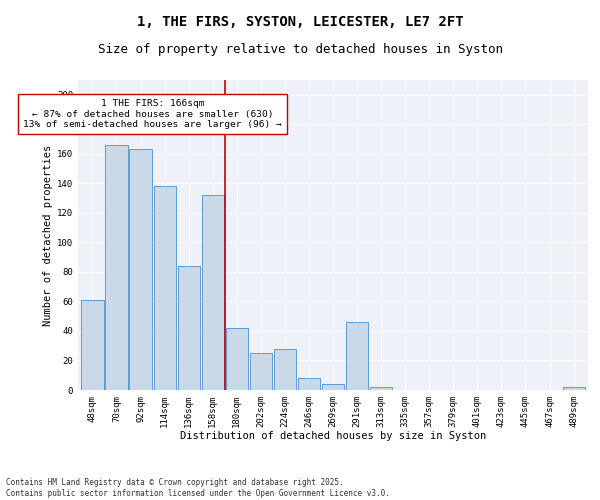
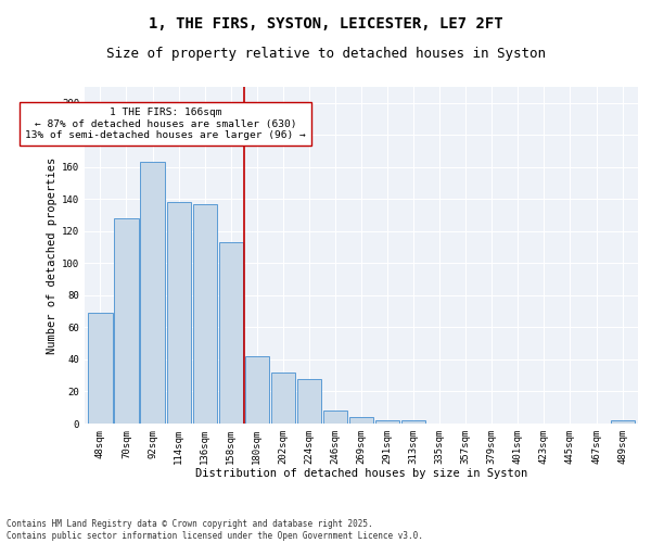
48sqm: 61 -> 69
70sqm: 166 -> 128
136sqm: 84 -> 137
158sqm: 132 -> 113
202sqm: 25 -> 32
291sqm: 46 -> 2
